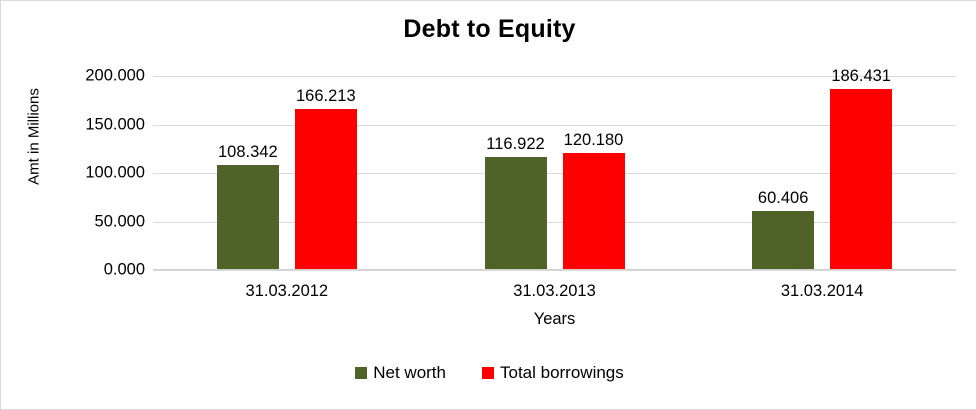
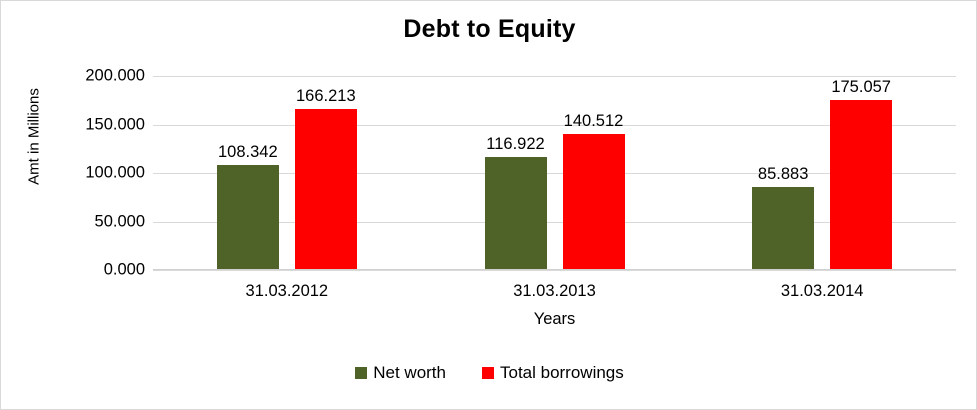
Total borrowings/31.03.2013: 120.180 -> 140.512
Net worth/31.03.2014: 60.406 -> 85.883
Total borrowings/31.03.2014: 186.431 -> 175.057
